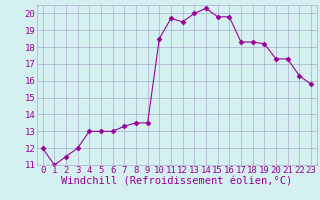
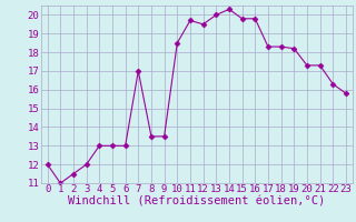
7: 13.3 -> 17.0
